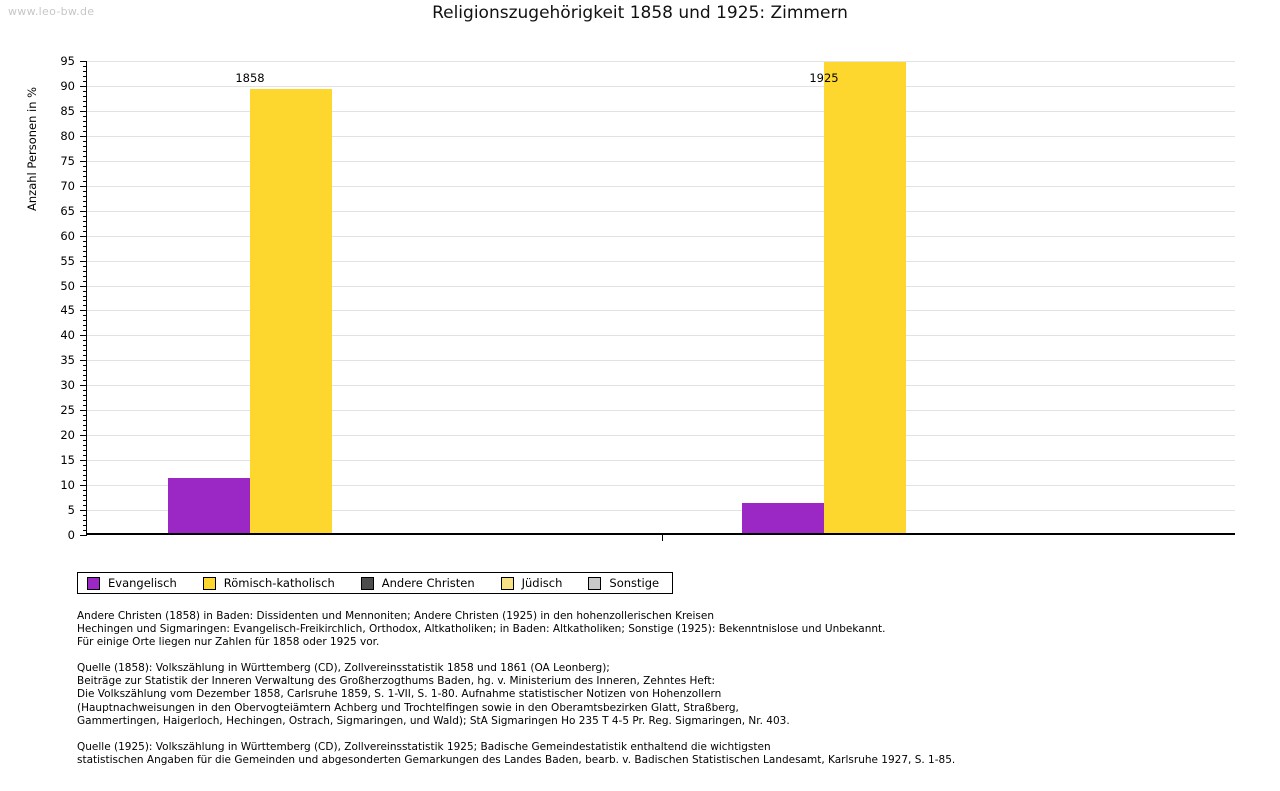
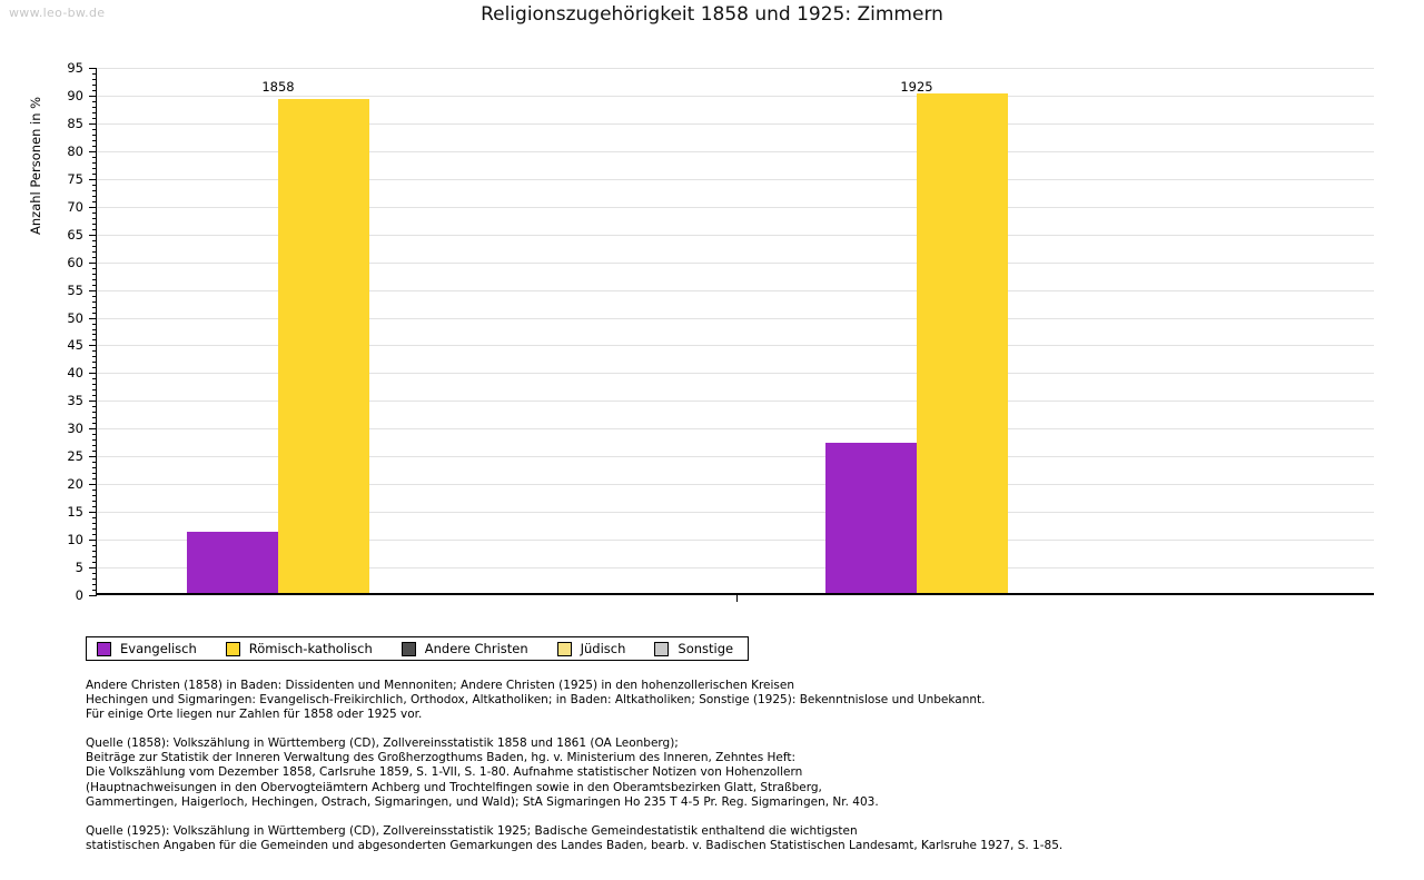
Evangelisch/1925: 6 -> 27
Römisch-katholisch/1925: 94 -> 90
